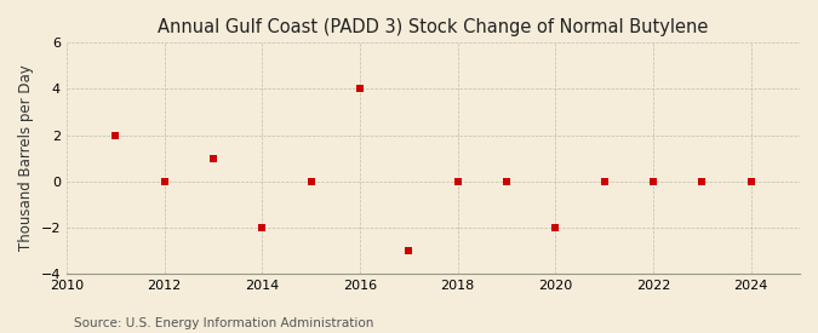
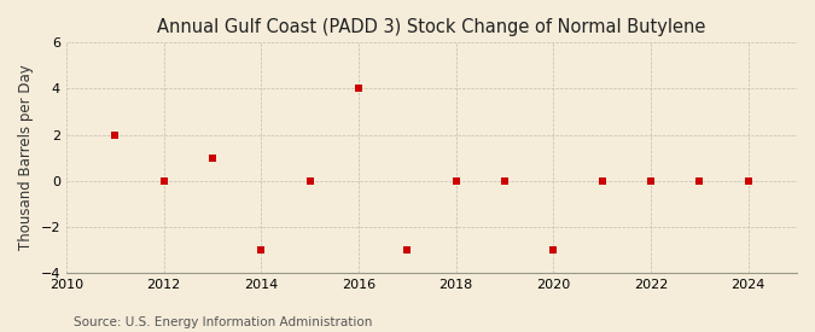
2014: -2 -> -3
2020: -2 -> -3
